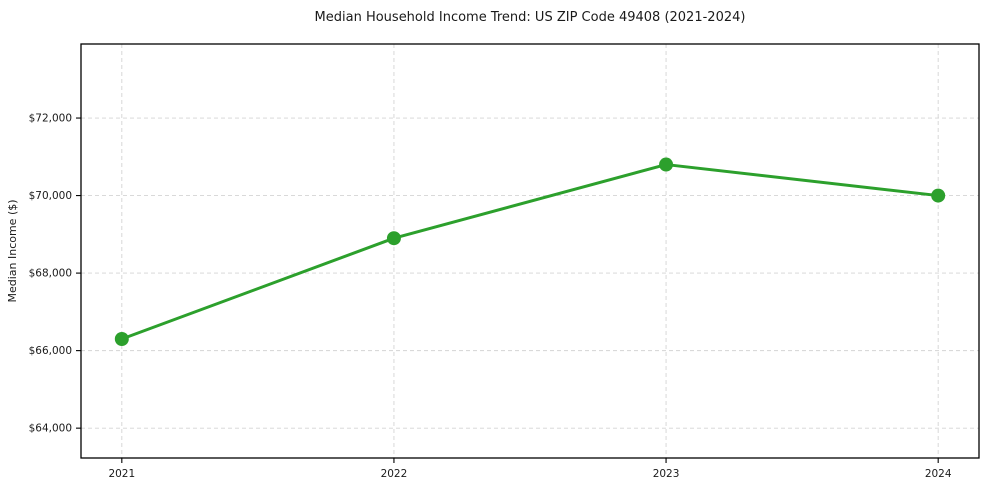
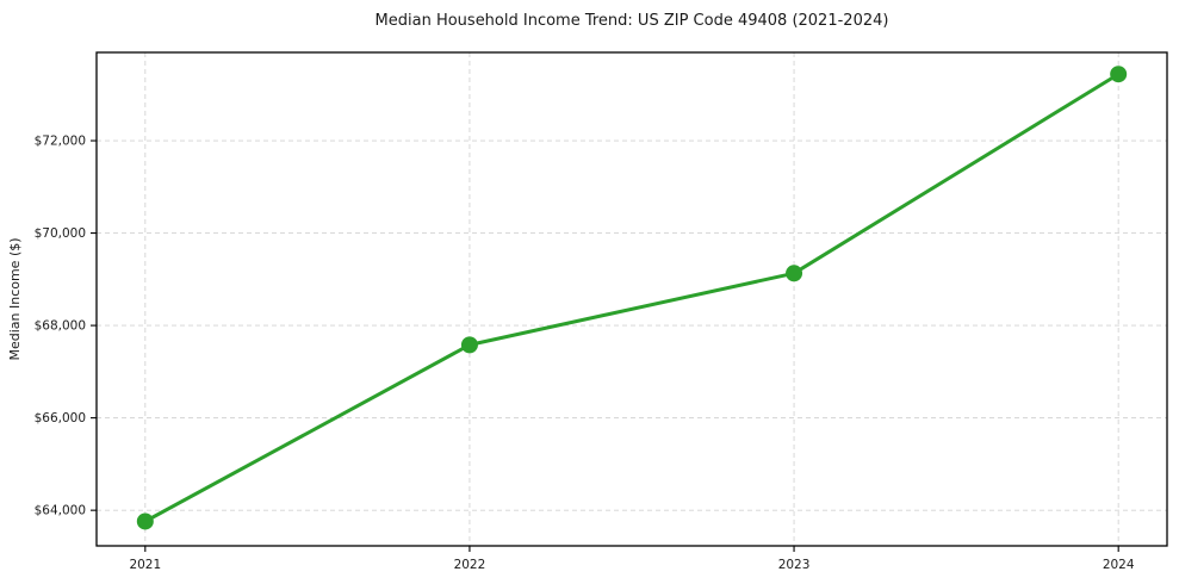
2021: $66300 -> $63800
2022: $68900 -> $67600
2023: $70800 -> $69100
2024: $70000 -> $73400
